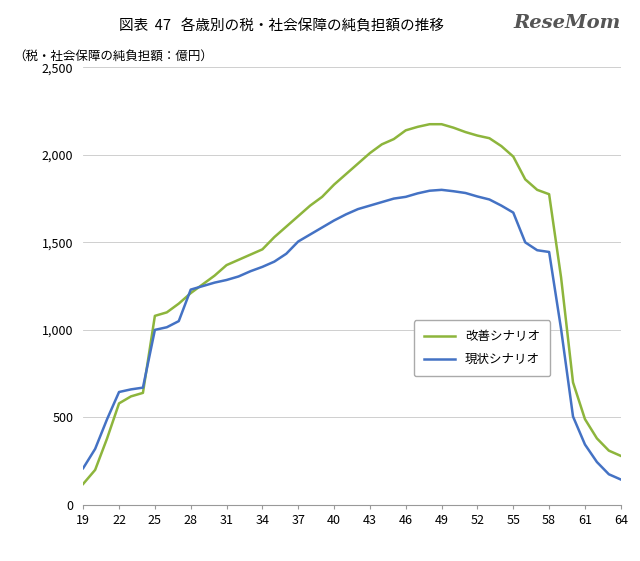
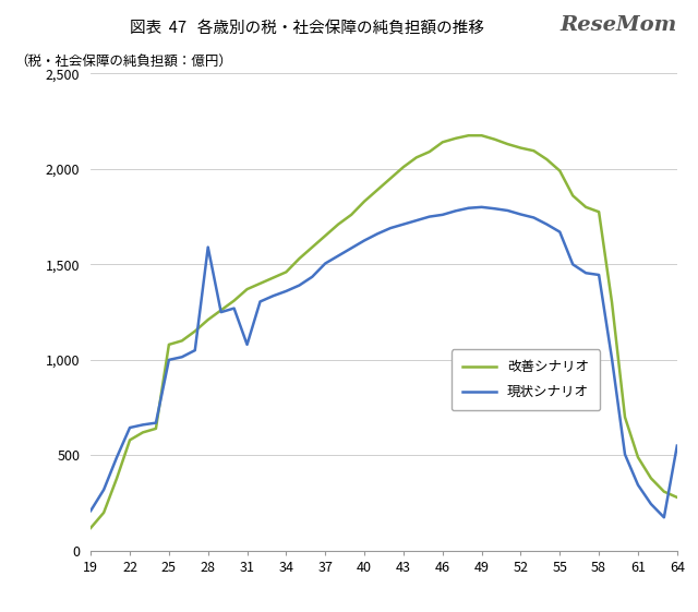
現状シナリオ/28: 1,230 -> 1,590
現状シナリオ/31: 1,280 -> 1,080
現状シナリオ/64: 140 -> 550
